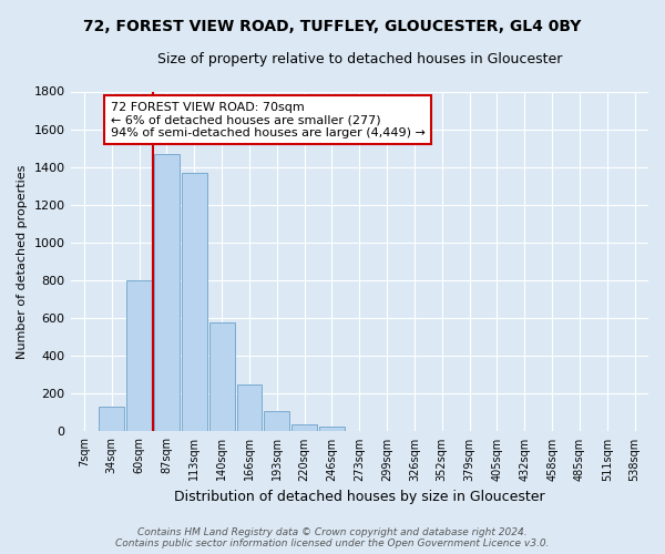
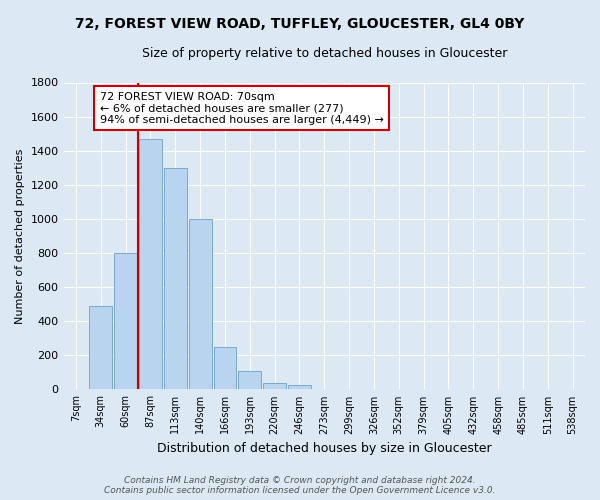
34sqm: 130 -> 490
113sqm: 1370 -> 1300
140sqm: 580 -> 1000
